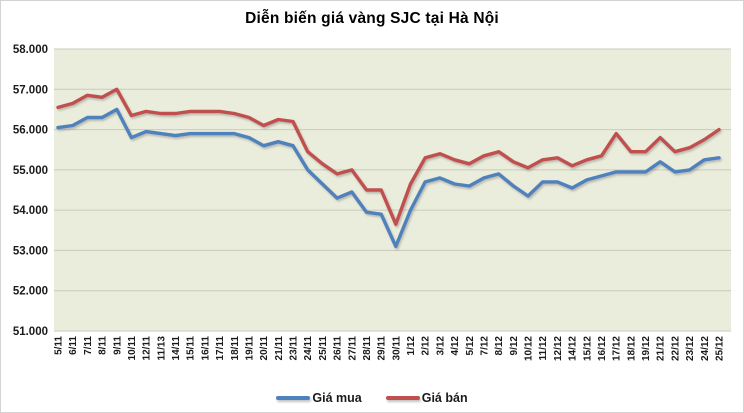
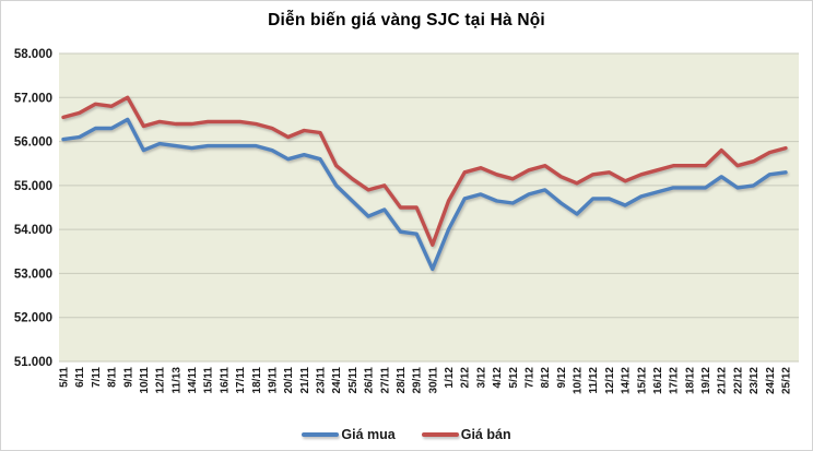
Giá bán/17/12: 55900 -> 55400
Giá bán/25/12: 56000 -> 55800
